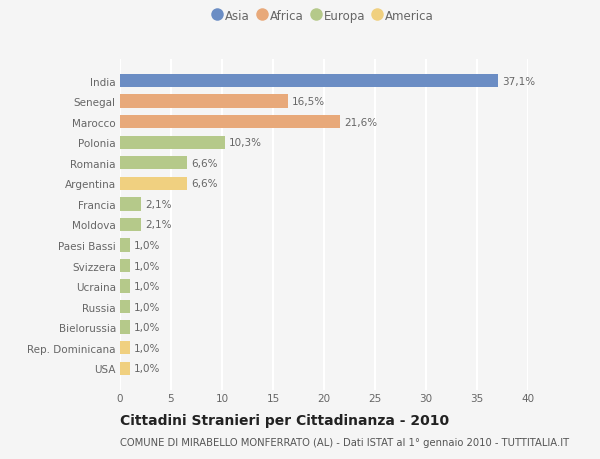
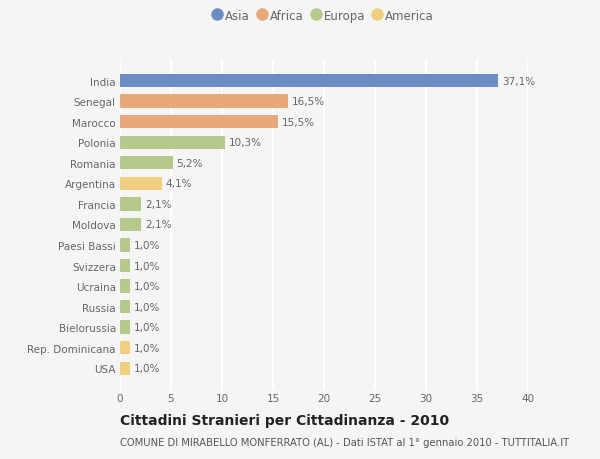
Marocco: 21,6% -> 15,5%
Romania: 6,6% -> 5,2%
Argentina: 6,6% -> 4,1%
